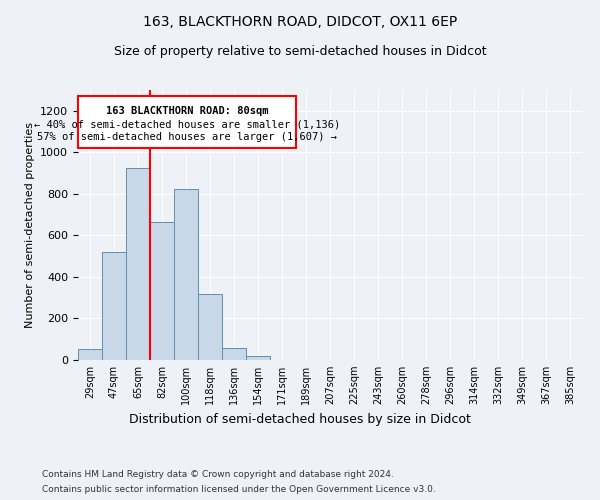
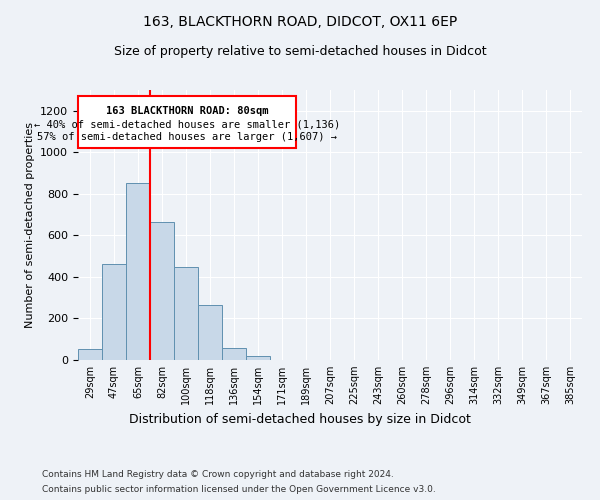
47sqm: 520 -> 460
65sqm: 925 -> 850
100sqm: 825 -> 450
118sqm: 320 -> 265
